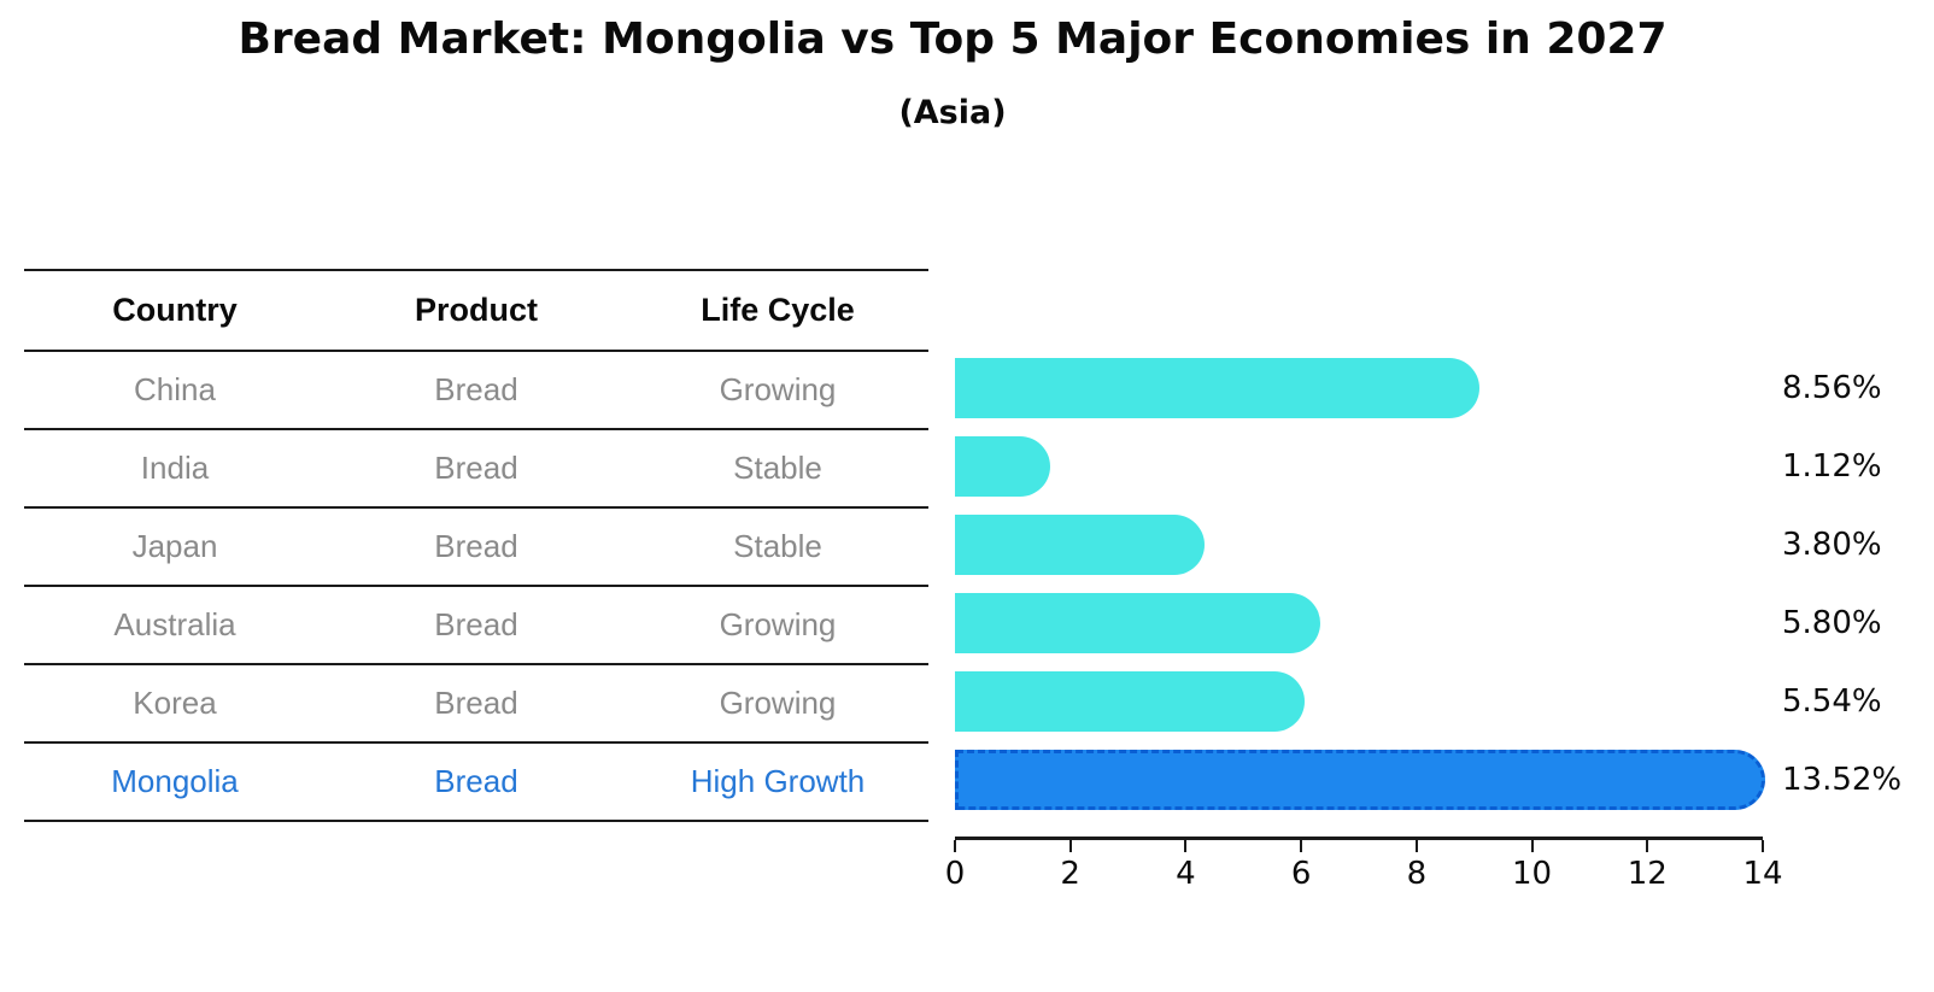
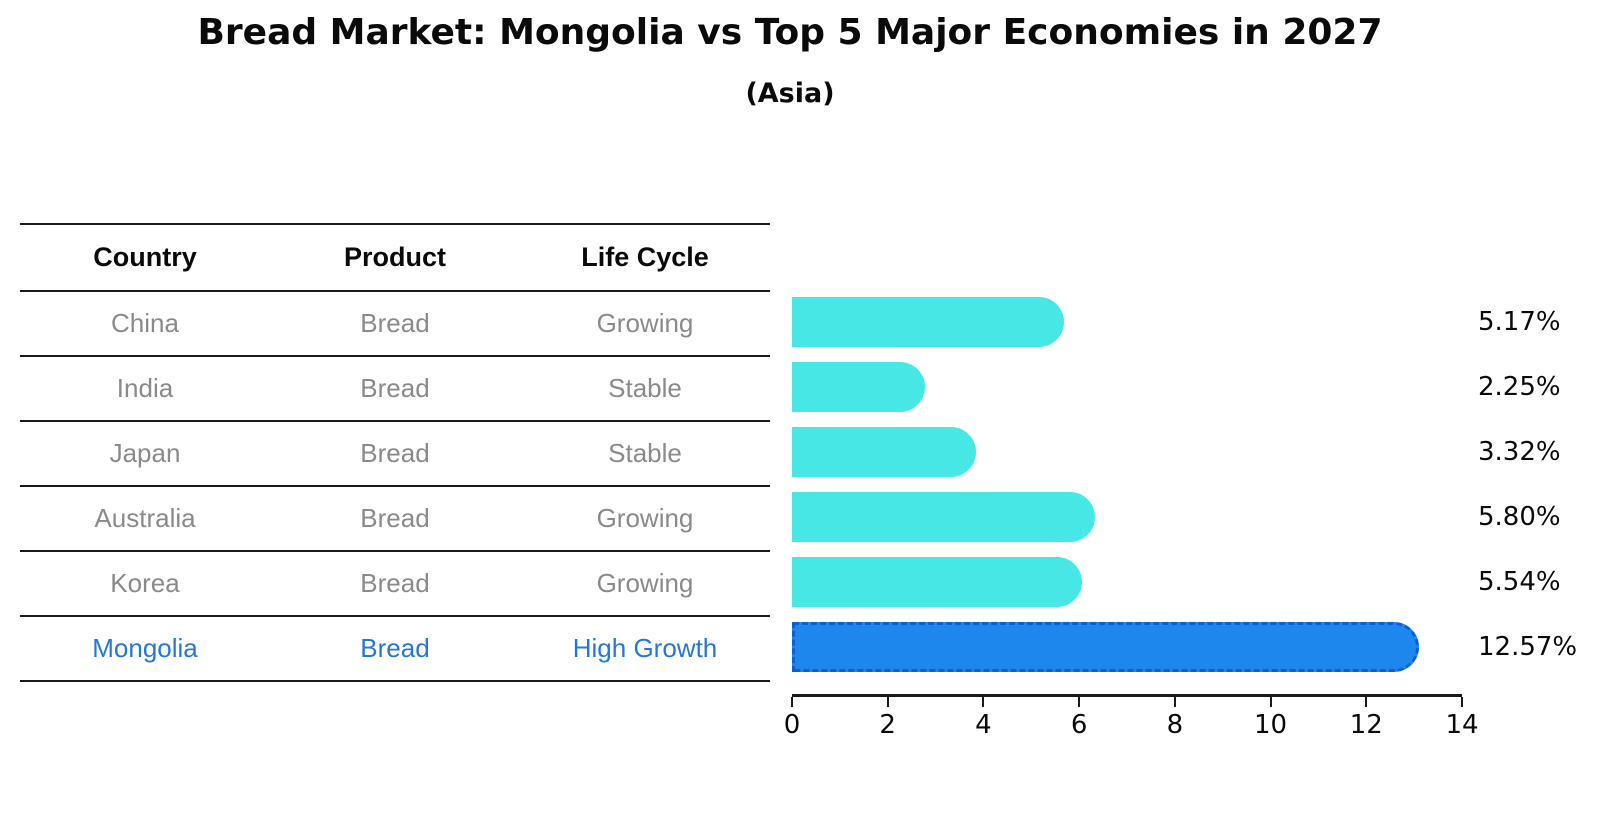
China: 8.56% -> 5.17%
India: 1.12% -> 2.25%
Japan: 3.80% -> 3.32%
Mongolia: 13.52% -> 12.57%
